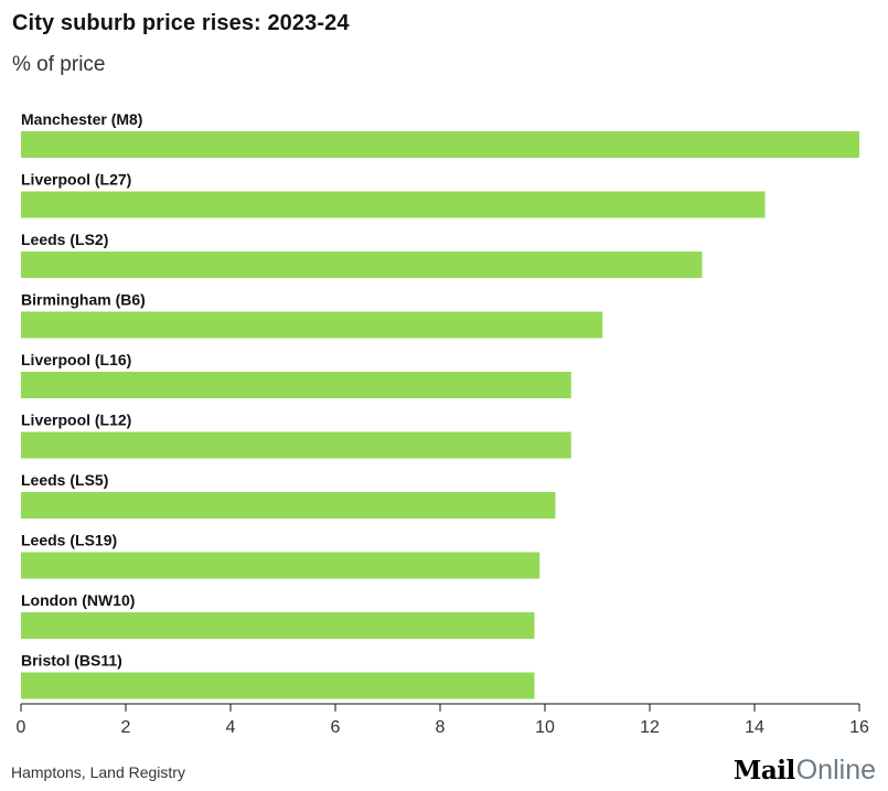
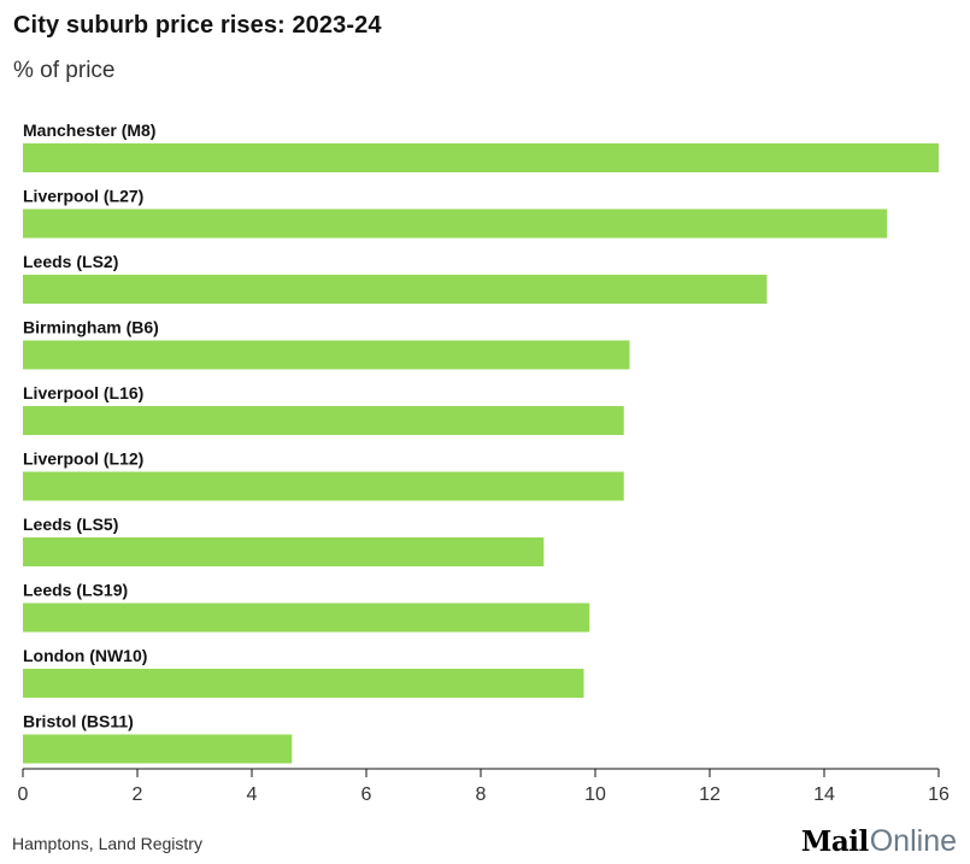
Liverpool (L27): 14.2 -> 15.1
Birmingham (B6): 11.1 -> 10.6
Leeds (LS5): 10.2 -> 9.1
Bristol (BS11): 9.8 -> 4.7
